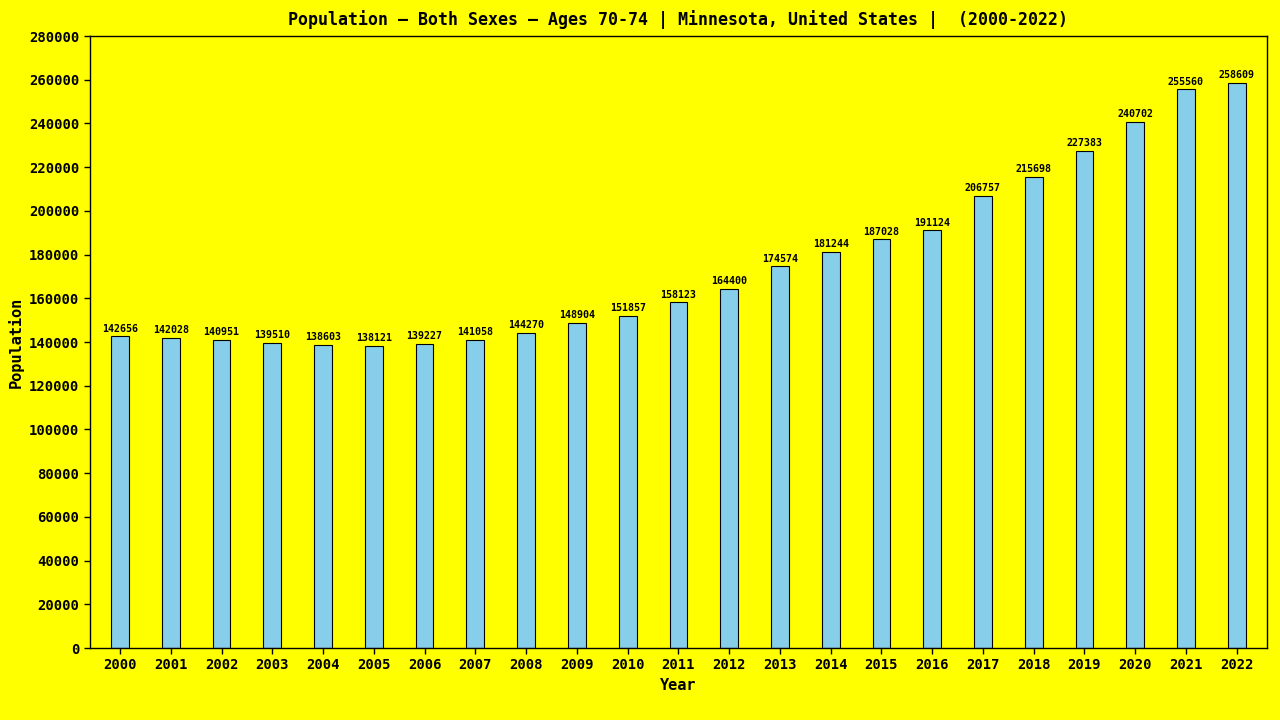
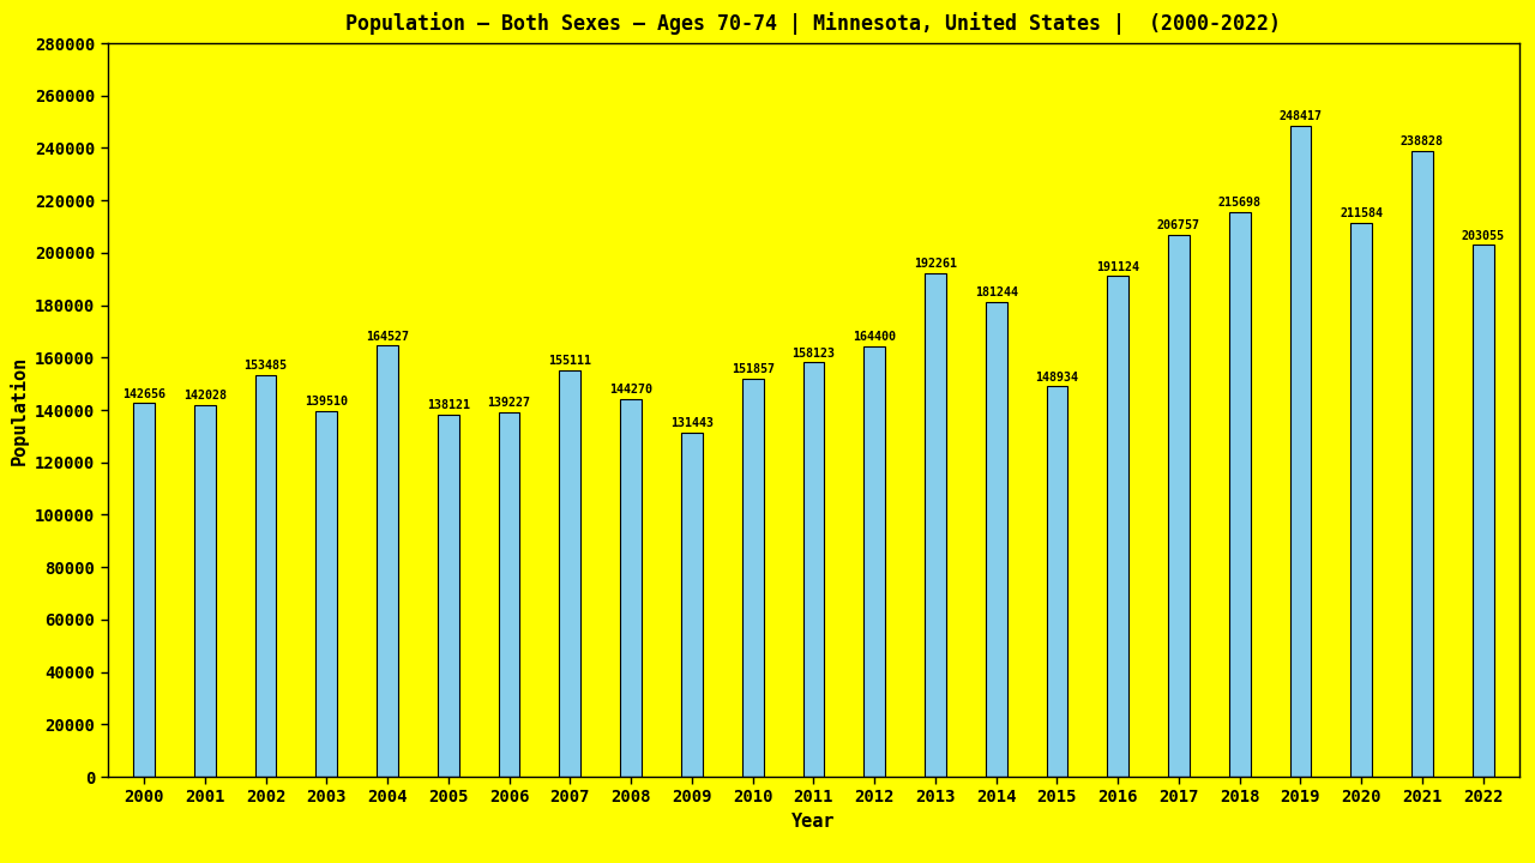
2002: 140951 -> 153485
2004: 138603 -> 164527
2007: 141058 -> 155111
2009: 148904 -> 131443
2013: 174574 -> 192261
2015: 187028 -> 148934
2019: 227383 -> 248417
2020: 240702 -> 211584
2021: 255560 -> 238828
2022: 258609 -> 203055
